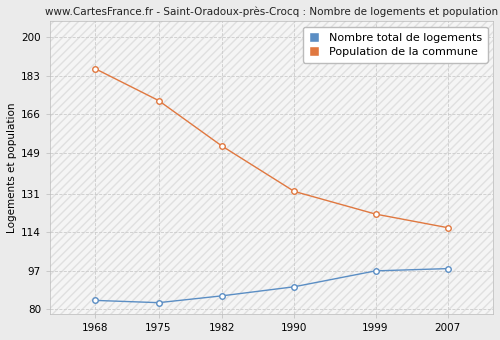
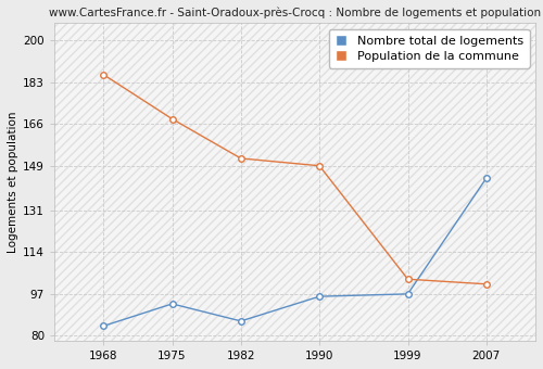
Nombre total de logements/1975: 83 -> 93
Population de la commune/1975: 172 -> 168
Nombre total de logements/1990: 90 -> 96
Population de la commune/1990: 132 -> 149
Population de la commune/1999: 122 -> 103
Nombre total de logements/2007: 98 -> 144
Population de la commune/2007: 116 -> 101
